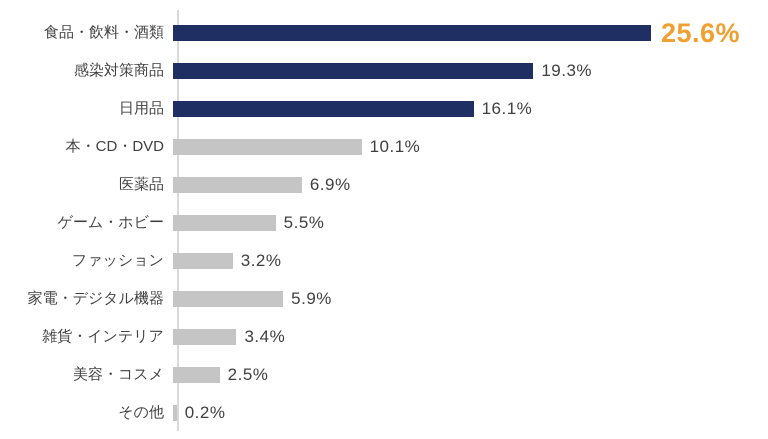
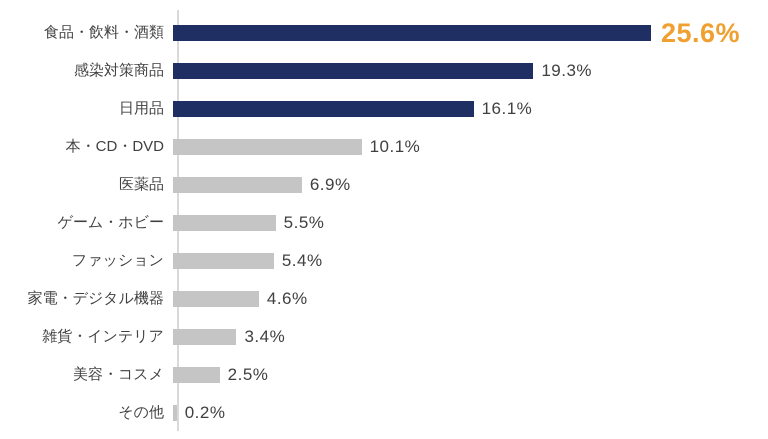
ファッション: 3.2% -> 5.4%
家電・デジタル機器: 5.9% -> 4.6%
